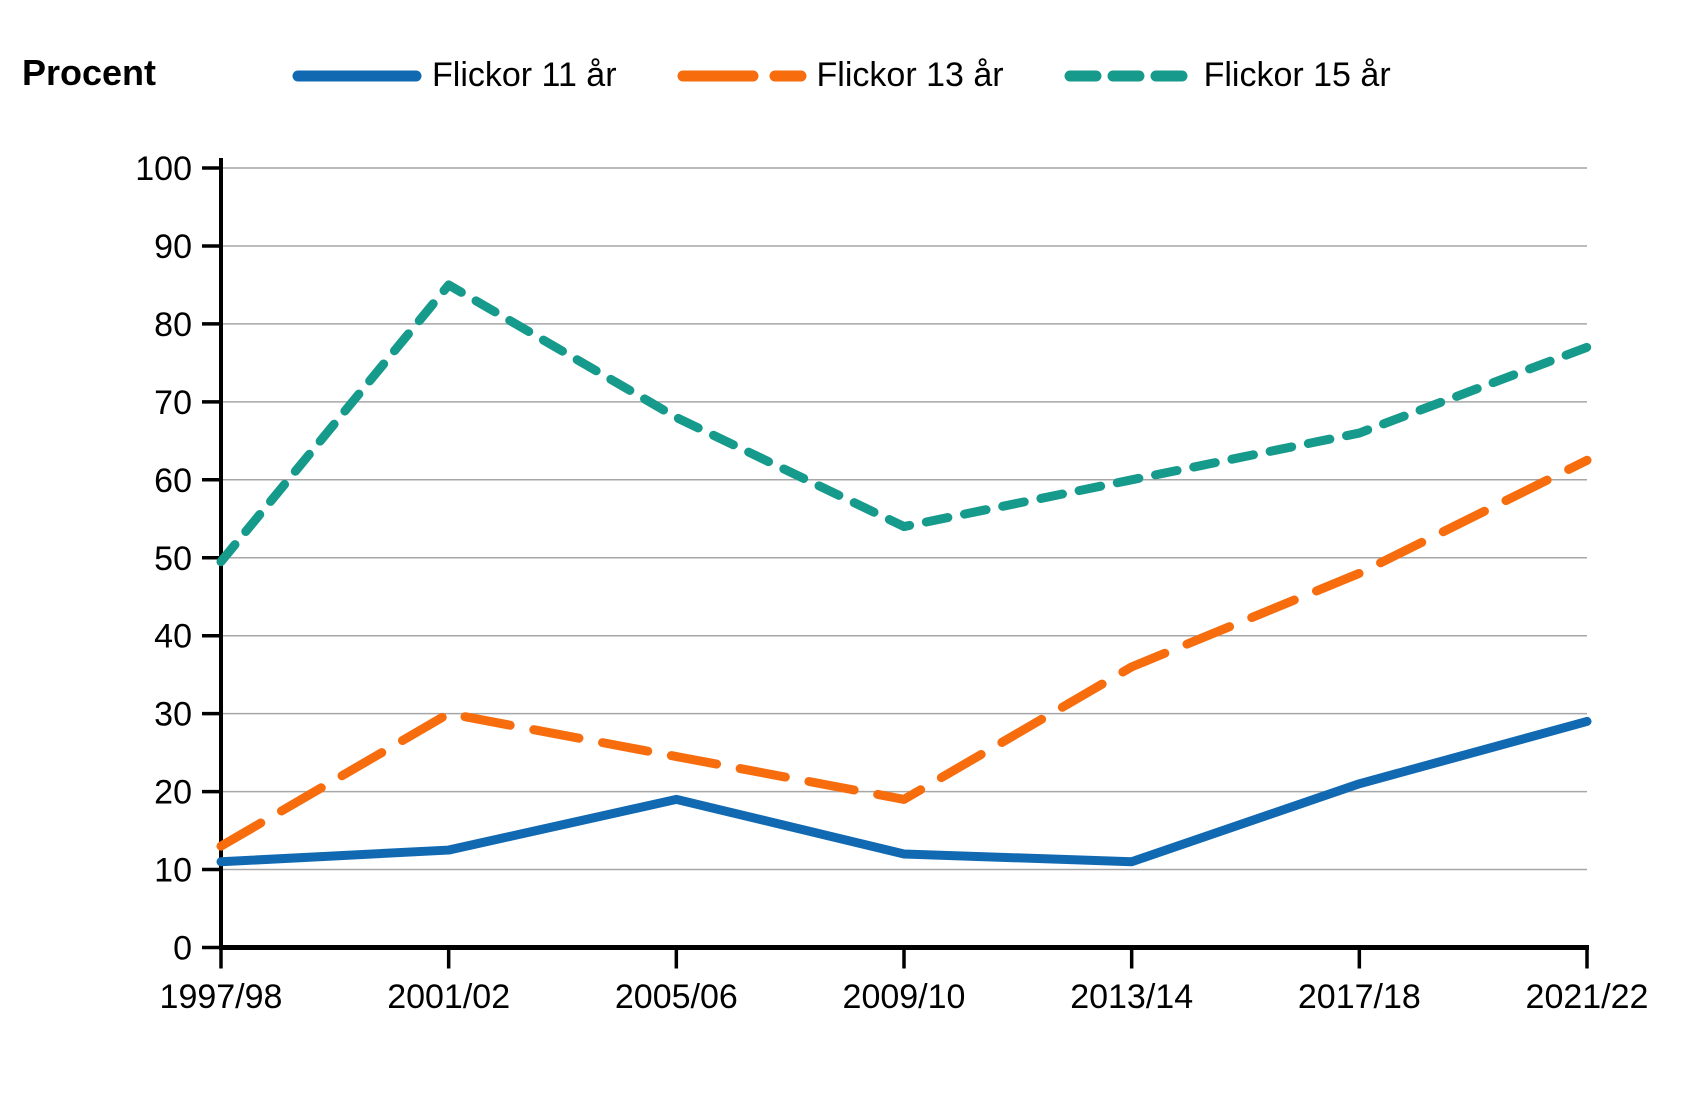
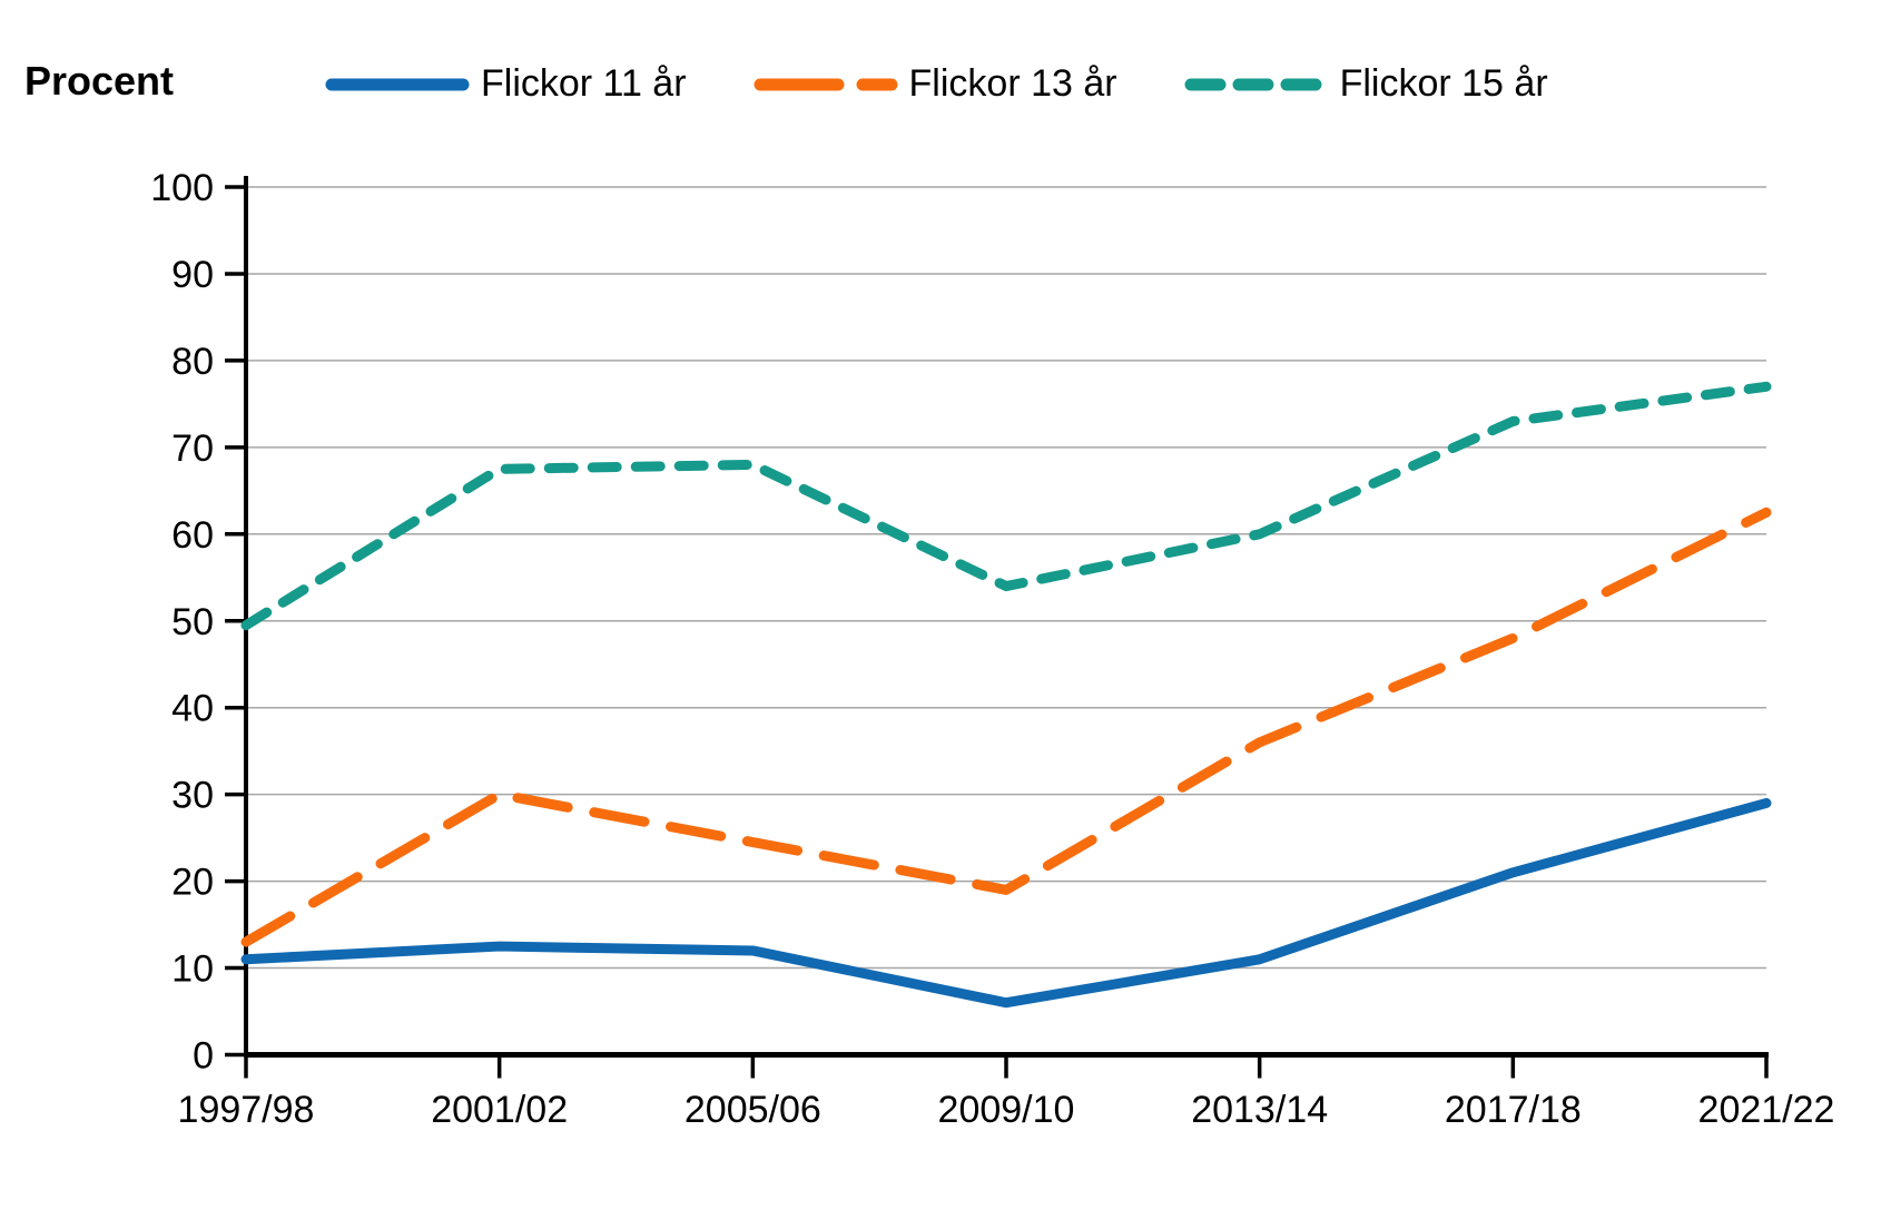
Flickor 15 år/2001/02: 85 -> 68
Flickor 11 år/2005/06: 19 -> 12
Flickor 11 år/2009/10: 12 -> 6
Flickor 15 år/2017/18: 66 -> 73
